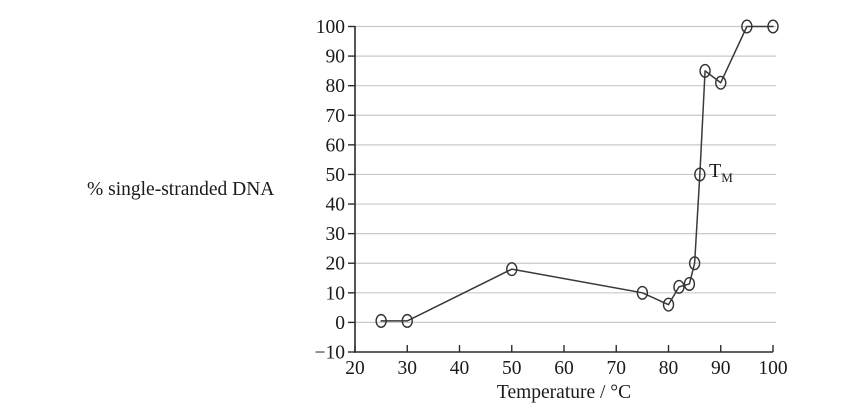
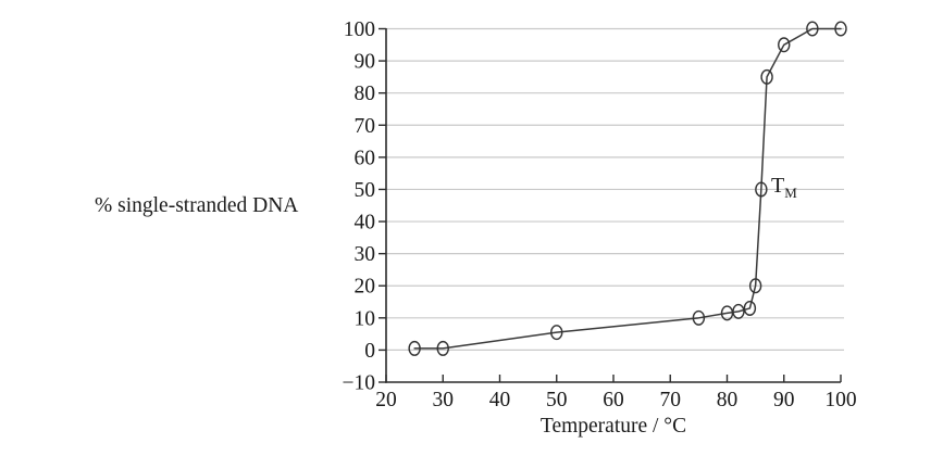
50: 18 -> 6
80: 6 -> 12
90: 81 -> 95
